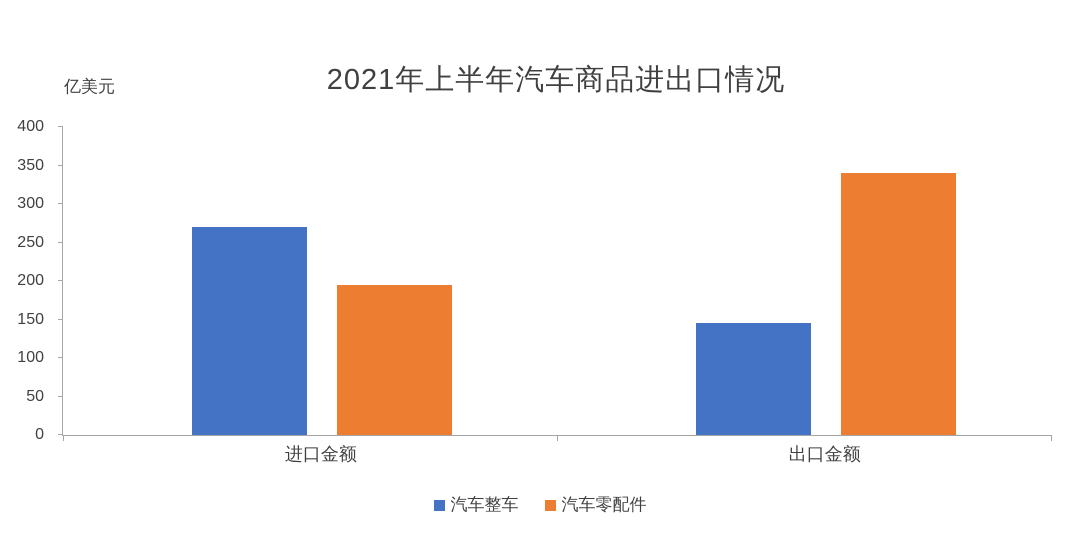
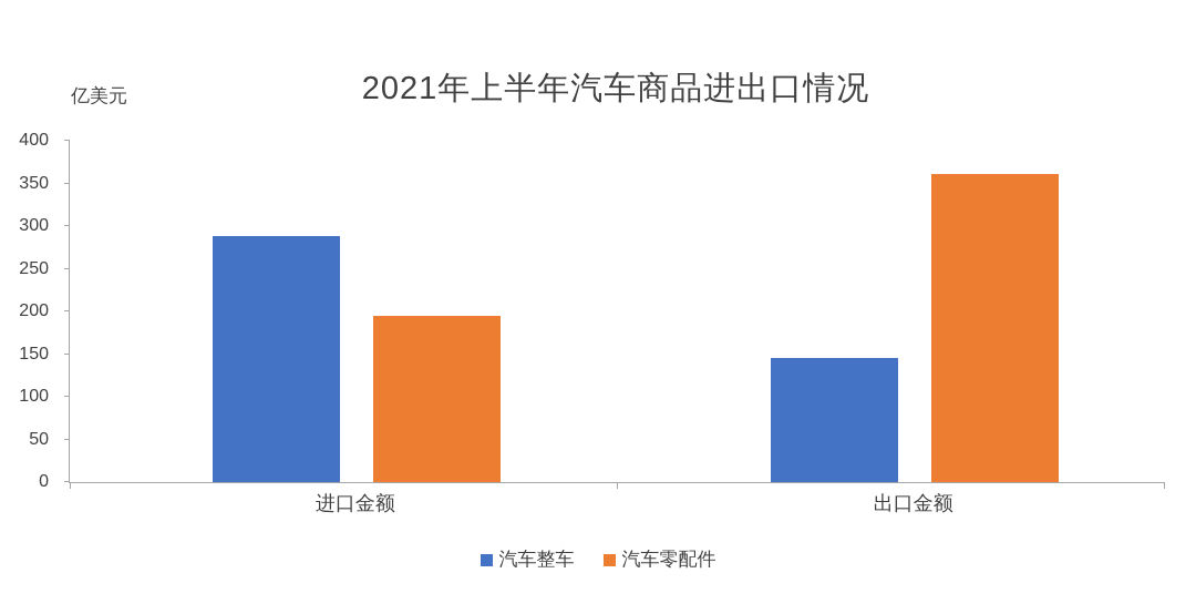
汽车整车/进口金额: 270 -> 290
汽车零配件/出口金额: 340 -> 360
